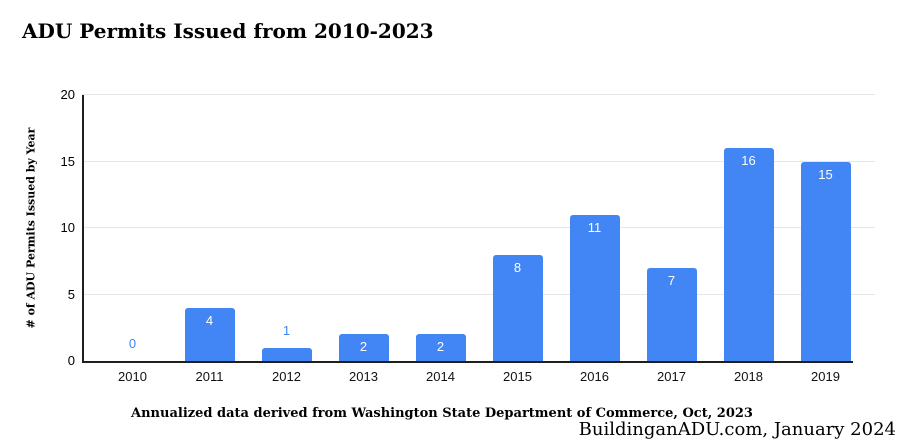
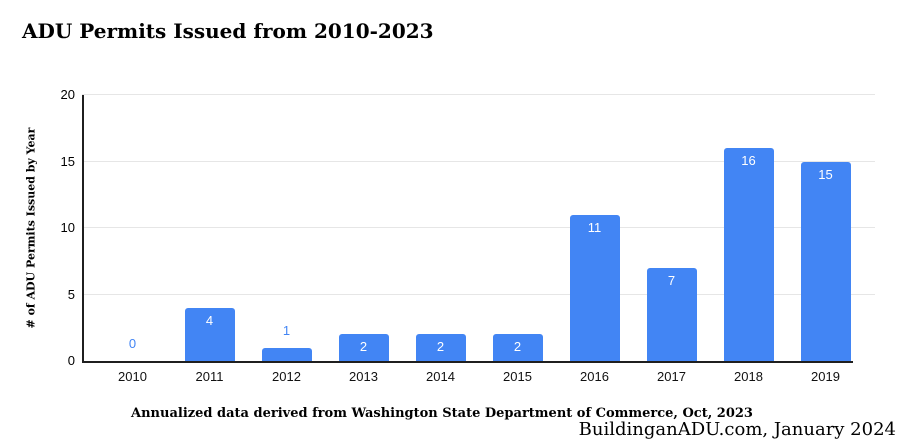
2015: 8 -> 2
